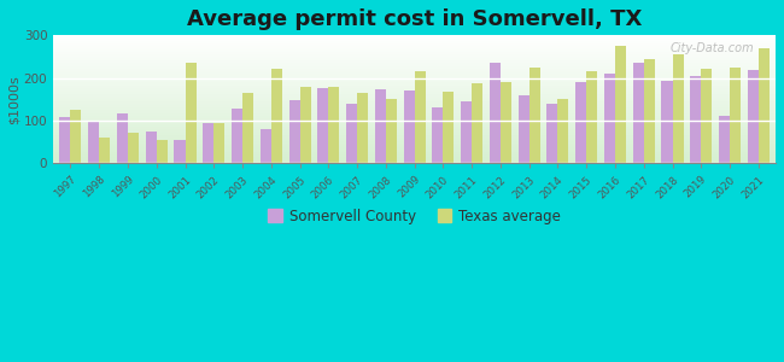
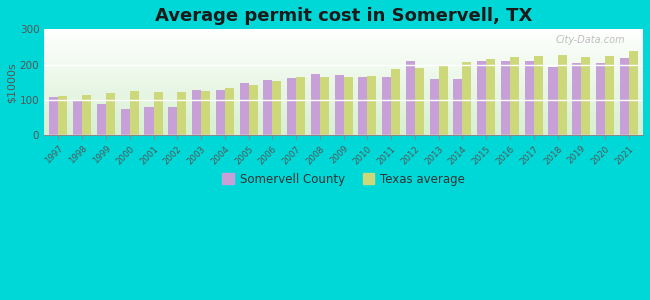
Texas average/1997: 125 -> 110
Texas average/1998: 60 -> 113
Somervell County/1999: 115 -> 88
Texas average/1999: 70 -> 118
Texas average/2000: 55 -> 125
Somervell County/2001: 55 -> 78
Texas average/2001: 235 -> 122
Somervell County/2002: 95 -> 78
Texas average/2002: 95 -> 123
Texas average/2003: 165 -> 125
Somervell County/2004: 80 -> 128
Texas average/2004: 220 -> 132
Texas average/2005: 180 -> 142
Somervell County/2006: 175 -> 155
Texas average/2006: 180 -> 152
Somervell County/2007: 140 -> 163
Texas average/2008: 150 -> 165
Texas average/2009: 215 -> 165
Somervell County/2010: 130 -> 165
Somervell County/2011: 145 -> 165
Somervell County/2012: 235 -> 210
Texas average/2013: 225 -> 197
Somervell County/2014: 140 -> 160
Texas average/2014: 150 -> 207
Somervell County/2015: 190 -> 210
Texas average/2016: 275 -> 220
Somervell County/2017: 235 -> 210
Texas average/2017: 245 -> 225
Texas average/2018: 255 -> 228
Somervell County/2020: 110 -> 205
Texas average/2021: 270 -> 237
